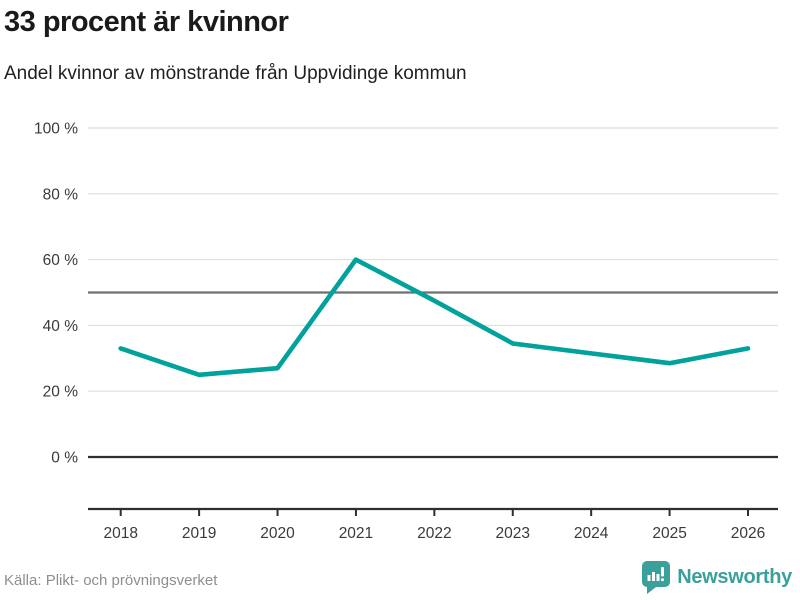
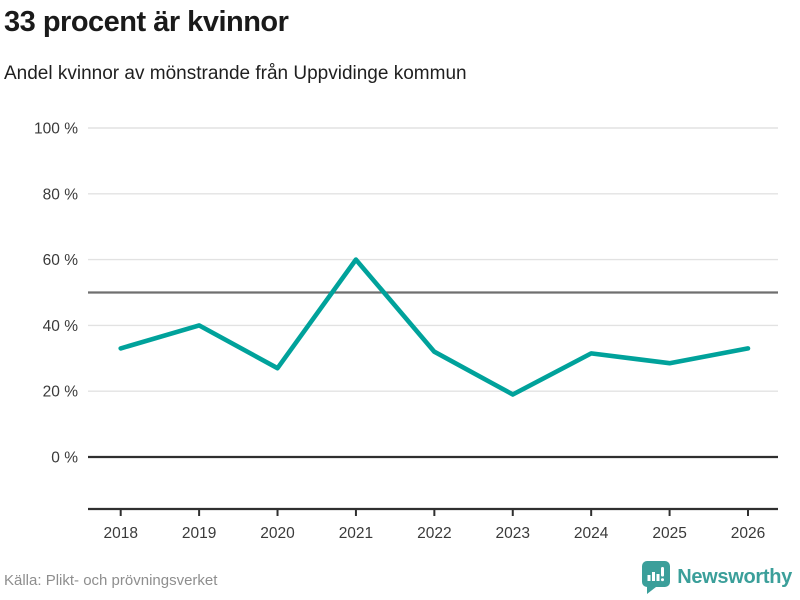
2019: 25% -> 40%
2022: 48% -> 32%
2023: 34% -> 19%
